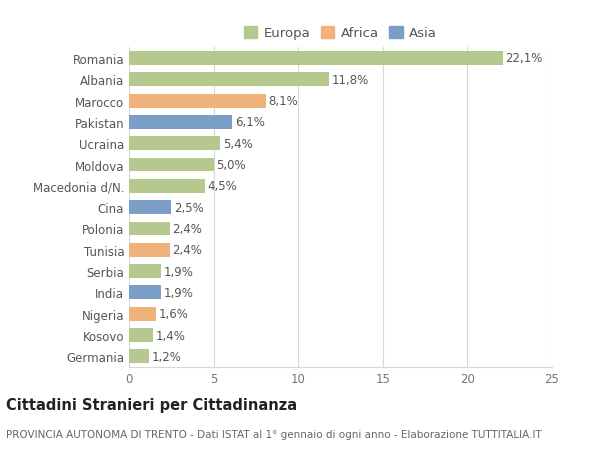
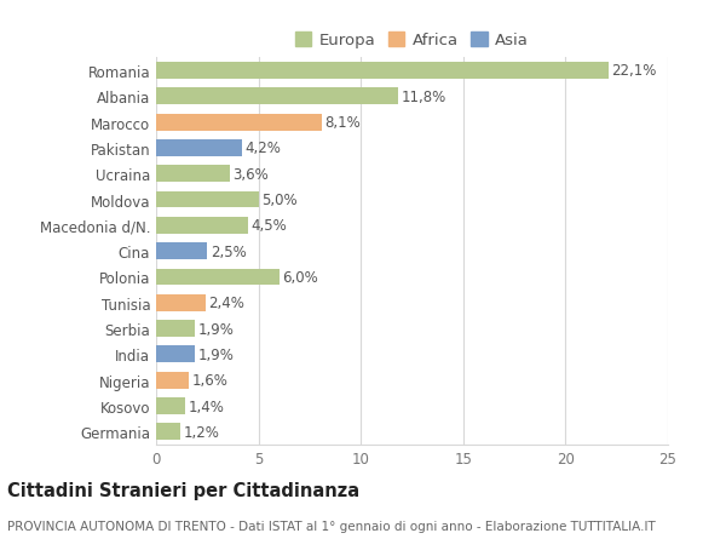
Pakistan: 6,1% -> 4,2%
Ucraina: 5,4% -> 3,6%
Polonia: 2,4% -> 6,0%
